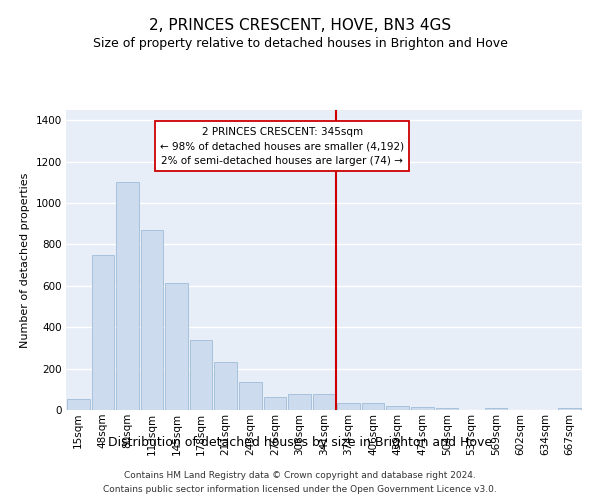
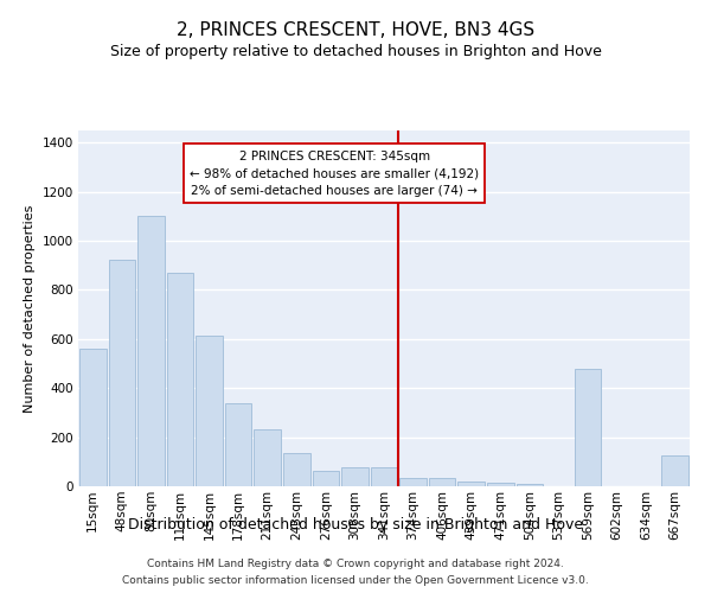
15sqm: 55 -> 560
48sqm: 750 -> 925
569sqm: 10 -> 480
667sqm: 10 -> 125
